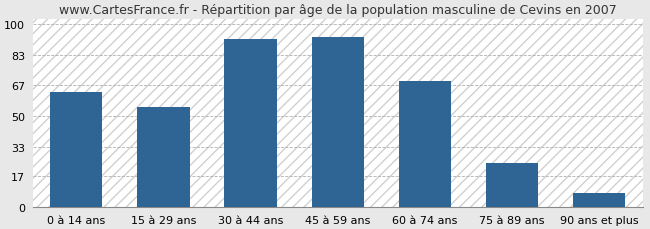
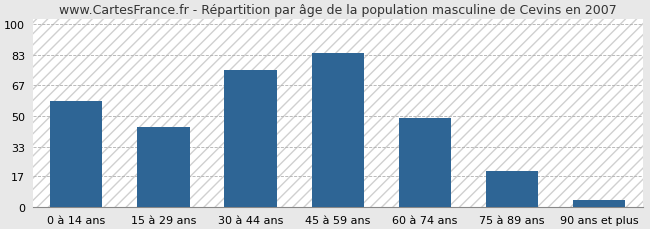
0 à 14 ans: 63 -> 58
15 à 29 ans: 55 -> 44
30 à 44 ans: 92 -> 75
45 à 59 ans: 93 -> 84
60 à 74 ans: 69 -> 49
75 à 89 ans: 24 -> 20
90 ans et plus: 8 -> 4
